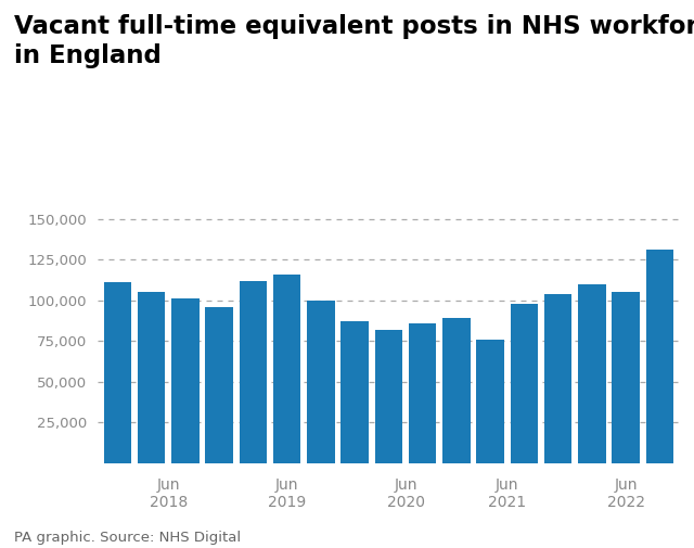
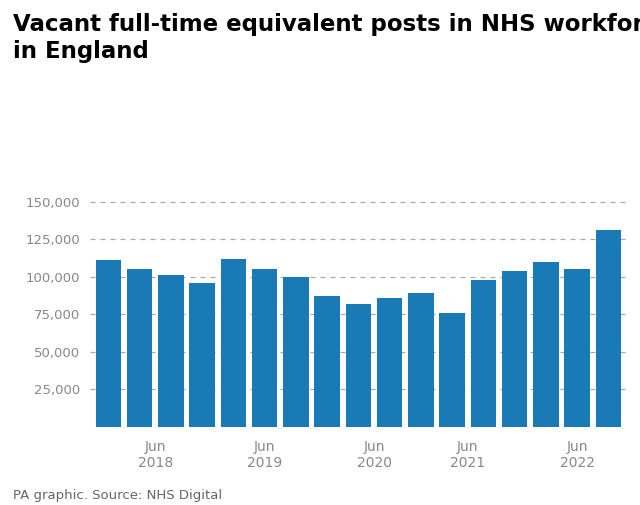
Jun 2019: 116,000 -> 105,000
